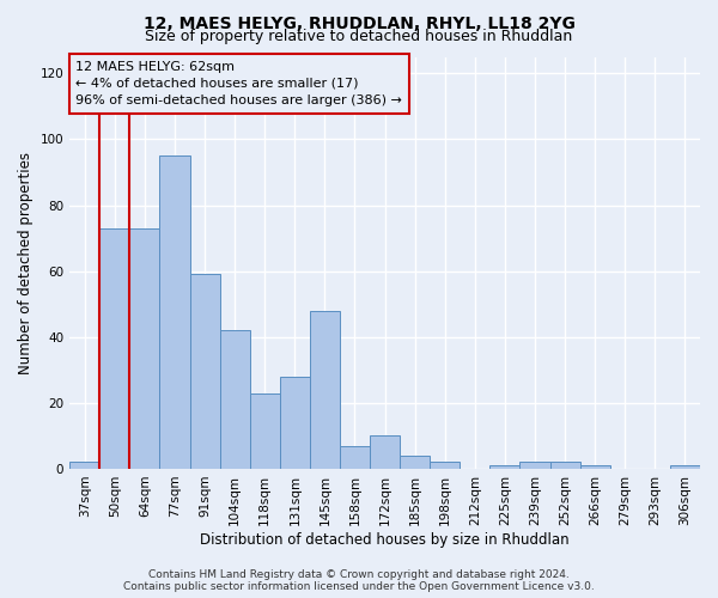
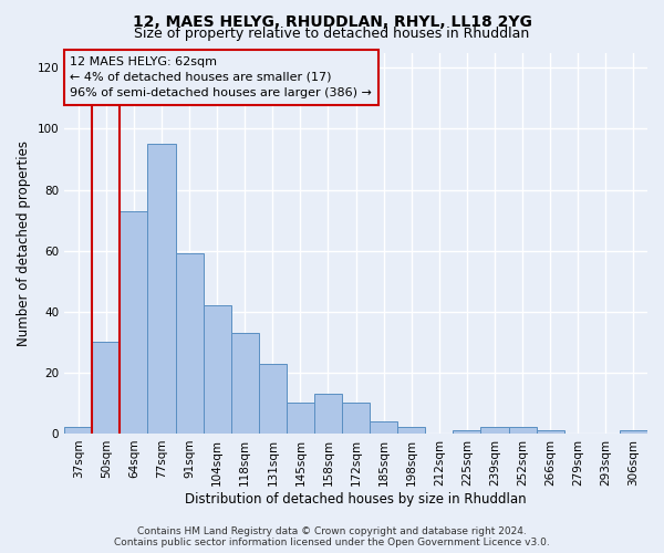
50sqm: 73 -> 30
118sqm: 23 -> 33
131sqm: 28 -> 23
145sqm: 48 -> 10
158sqm: 7 -> 13
